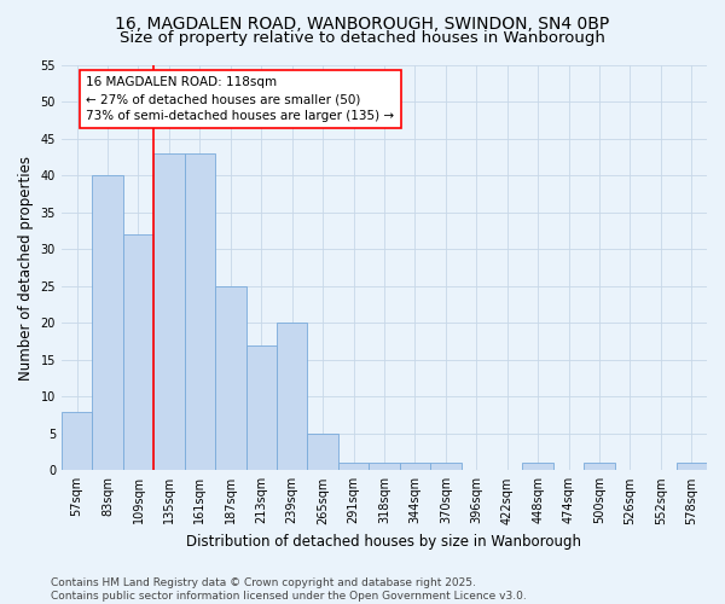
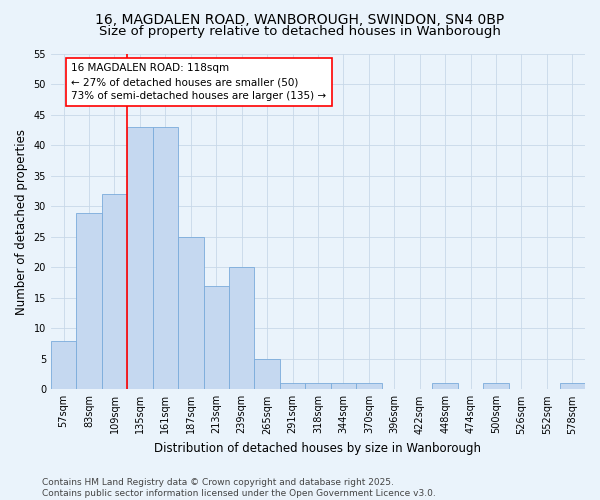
83sqm: 40 -> 29
